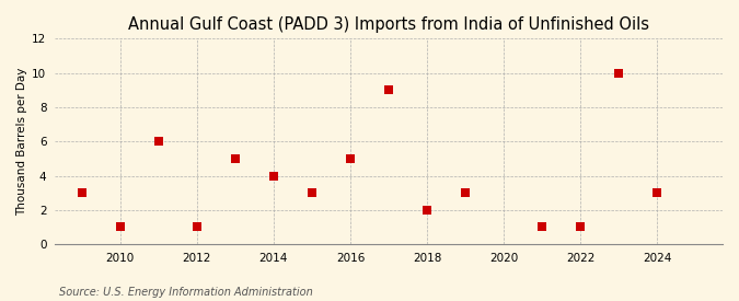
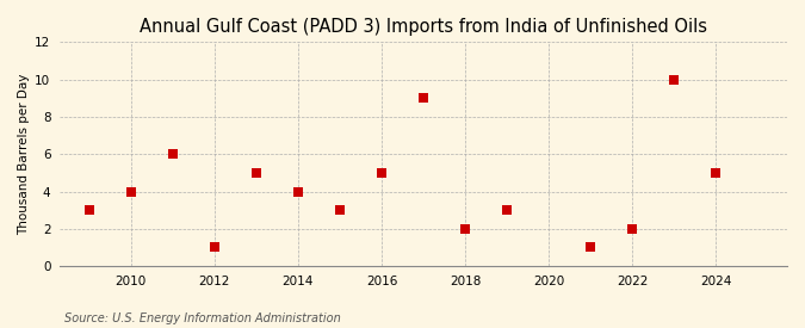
2010: 1 -> 4
2022: 1 -> 2
2024: 3 -> 5
